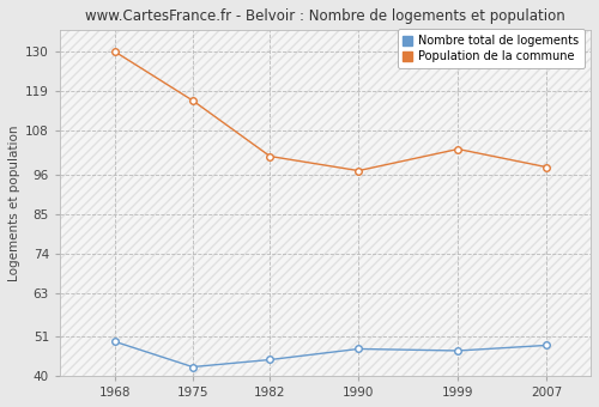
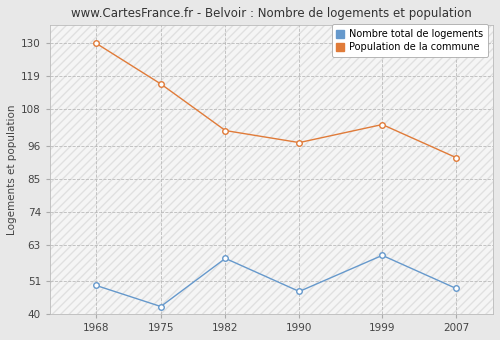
Nombre total de logements/1982: 44.5 -> 58.5
Nombre total de logements/1999: 47.0 -> 59.5
Population de la commune/2007: 98.0 -> 92.0
